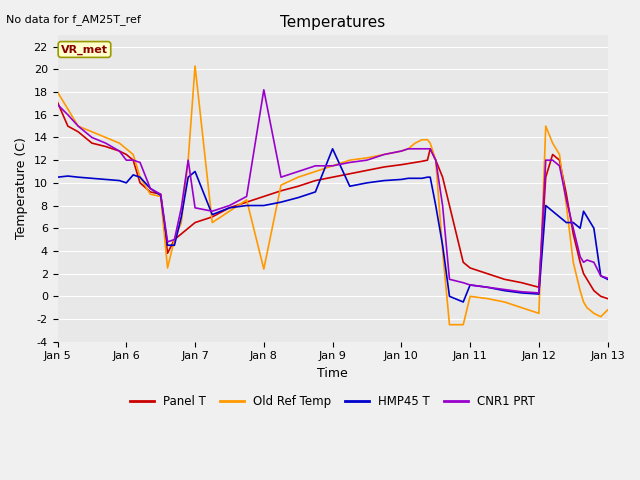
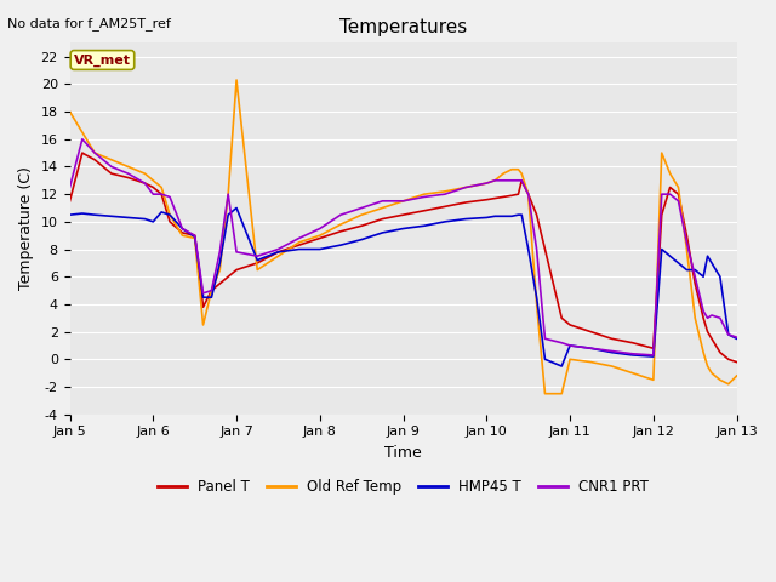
Panel T/Jan 5: 17.1 -> 11.5
CNR1 PRT/Jan 5: 16.9 -> 12.5
Old Ref Temp/Jan 8: 2.4 -> 9.0
CNR1 PRT/Jan 8: 18.2 -> 9.5
HMP45 T/Jan 9: 13.0 -> 9.5
